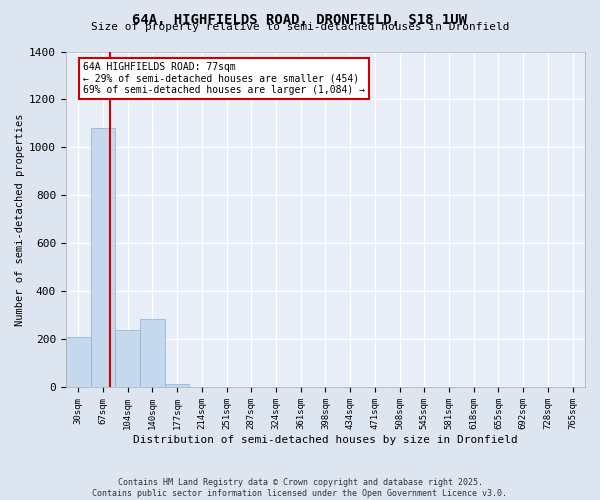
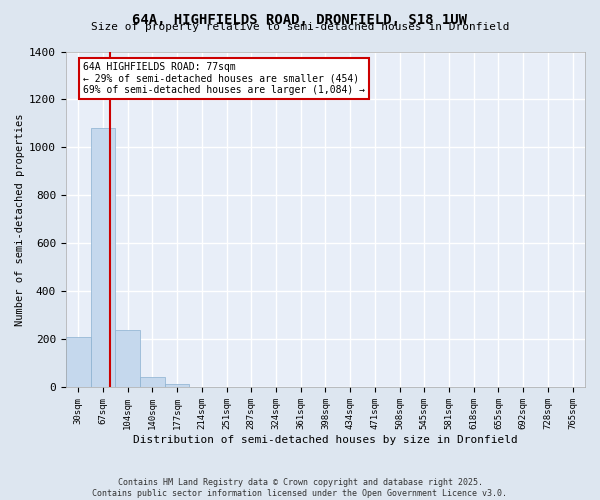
140sqm: 285 -> 45
